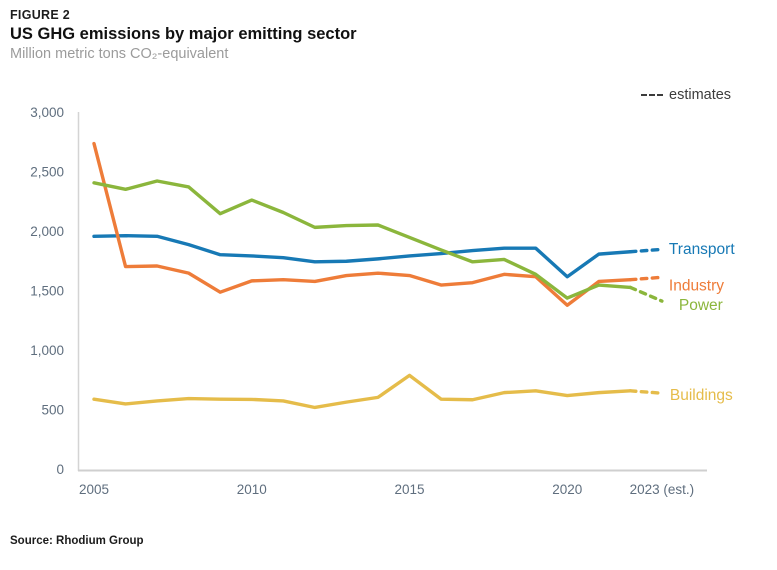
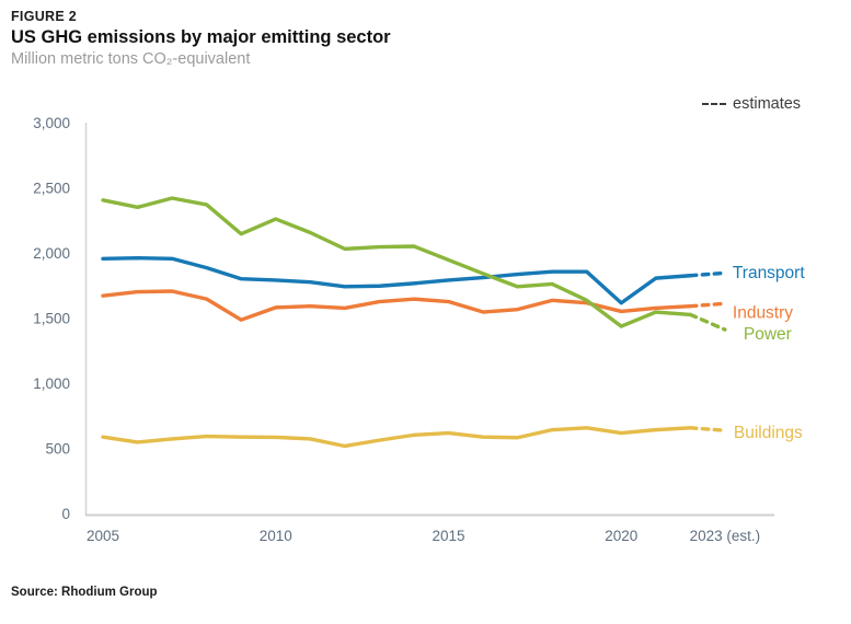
Industry/2005: 2740 -> 1680
Buildings/2015: 790 -> 620
Industry/2020: 1380 -> 1560
